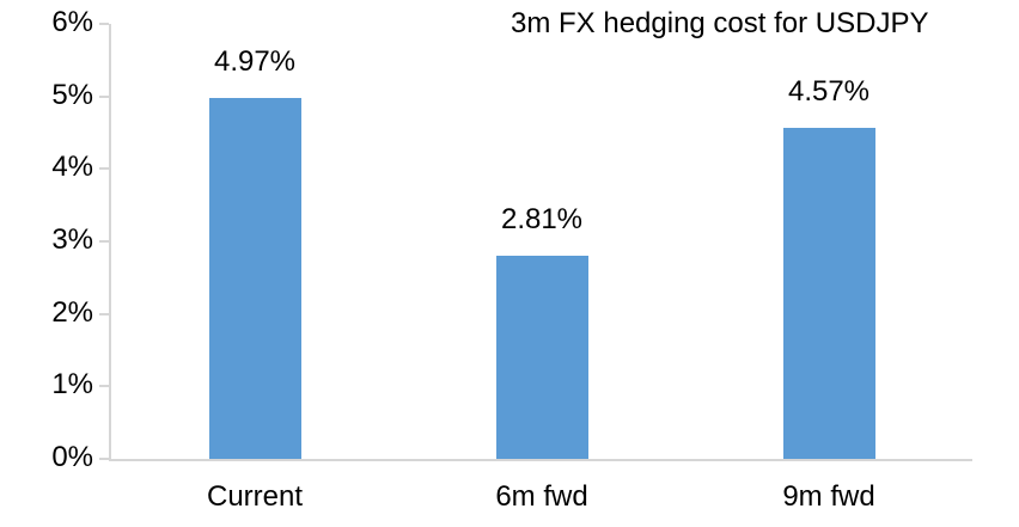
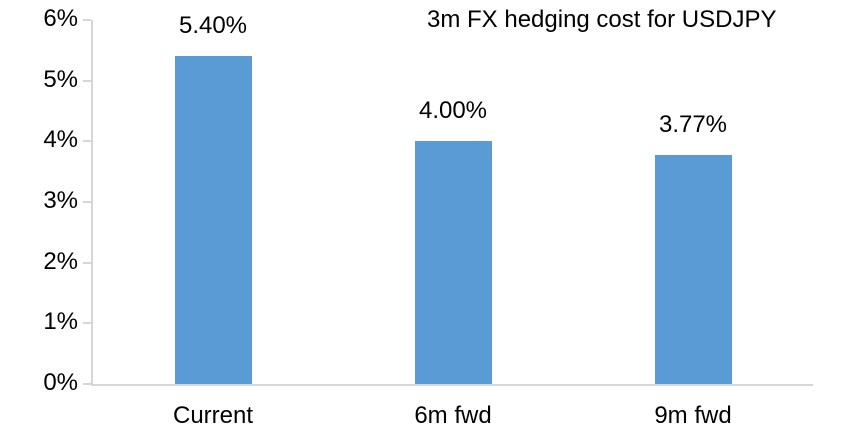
Current: 4.97% -> 5.40%
6m fwd: 2.81% -> 4.00%
9m fwd: 4.57% -> 3.77%
